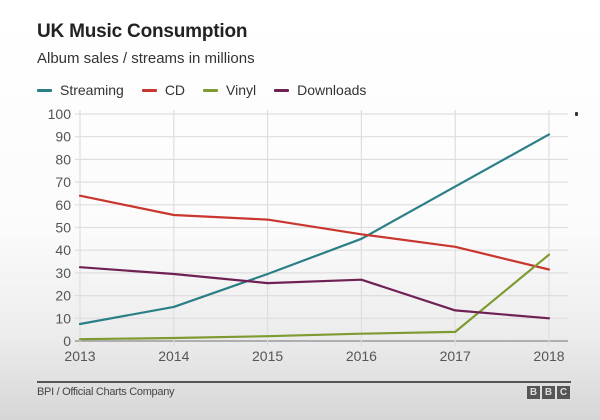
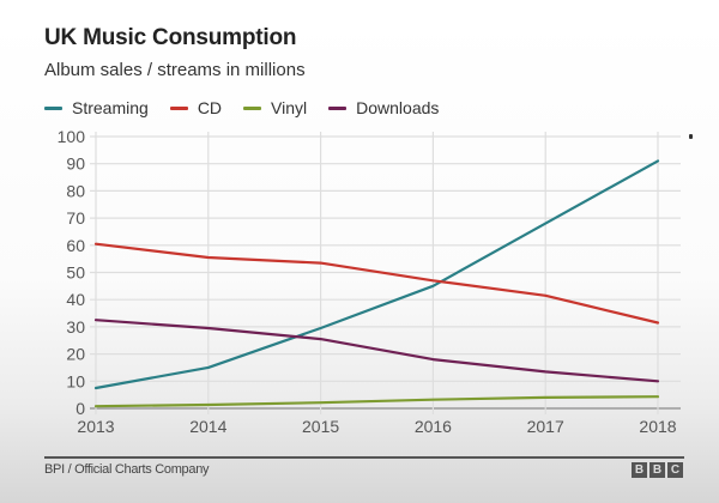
CD/2013: 64 -> 60
Downloads/2016: 27 -> 18
Vinyl/2018: 38 -> 4
